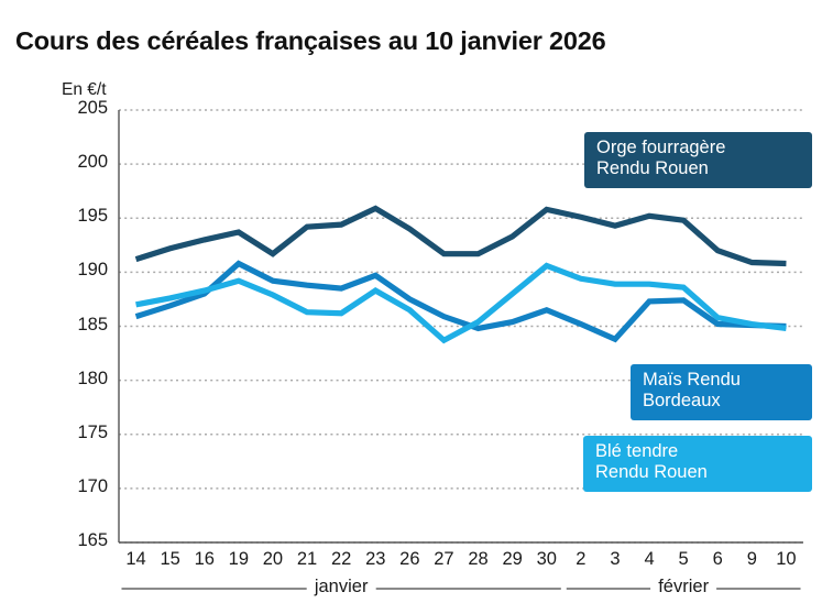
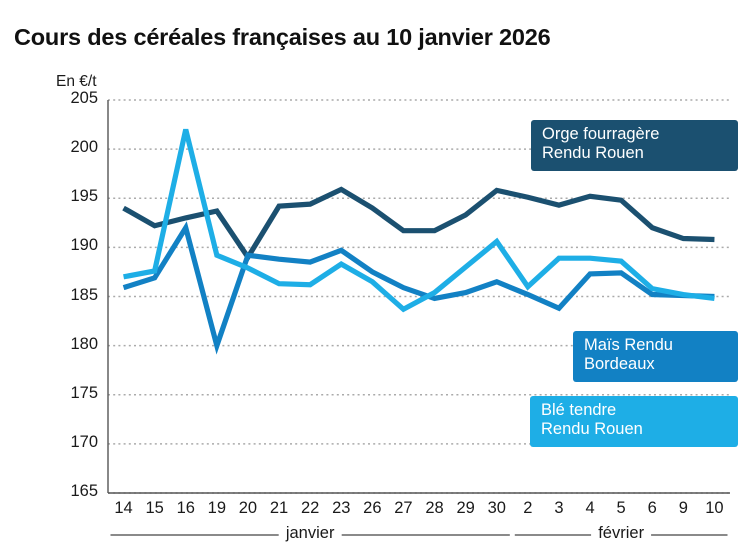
Orge fourragère Rendu Rouen/14: 191 -> 194
Maïs Rendu Bordeaux/16: 188 -> 192
Blé tendre Rendu Rouen/16: 188 -> 202
Maïs Rendu Bordeaux/19: 191 -> 180
Orge fourragère Rendu Rouen/20: 192 -> 189
Blé tendre Rendu Rouen/2: 189 -> 186
